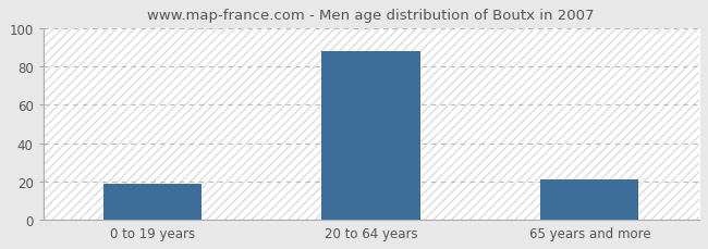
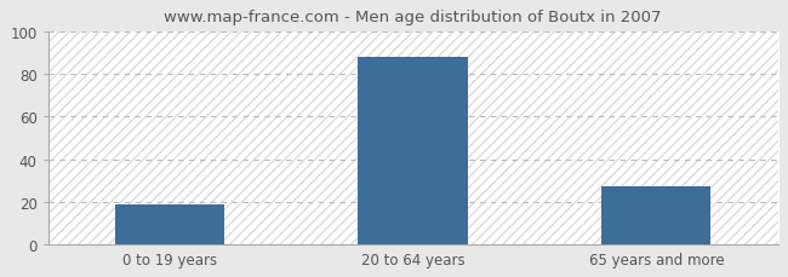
65 years and more: 21 -> 27
